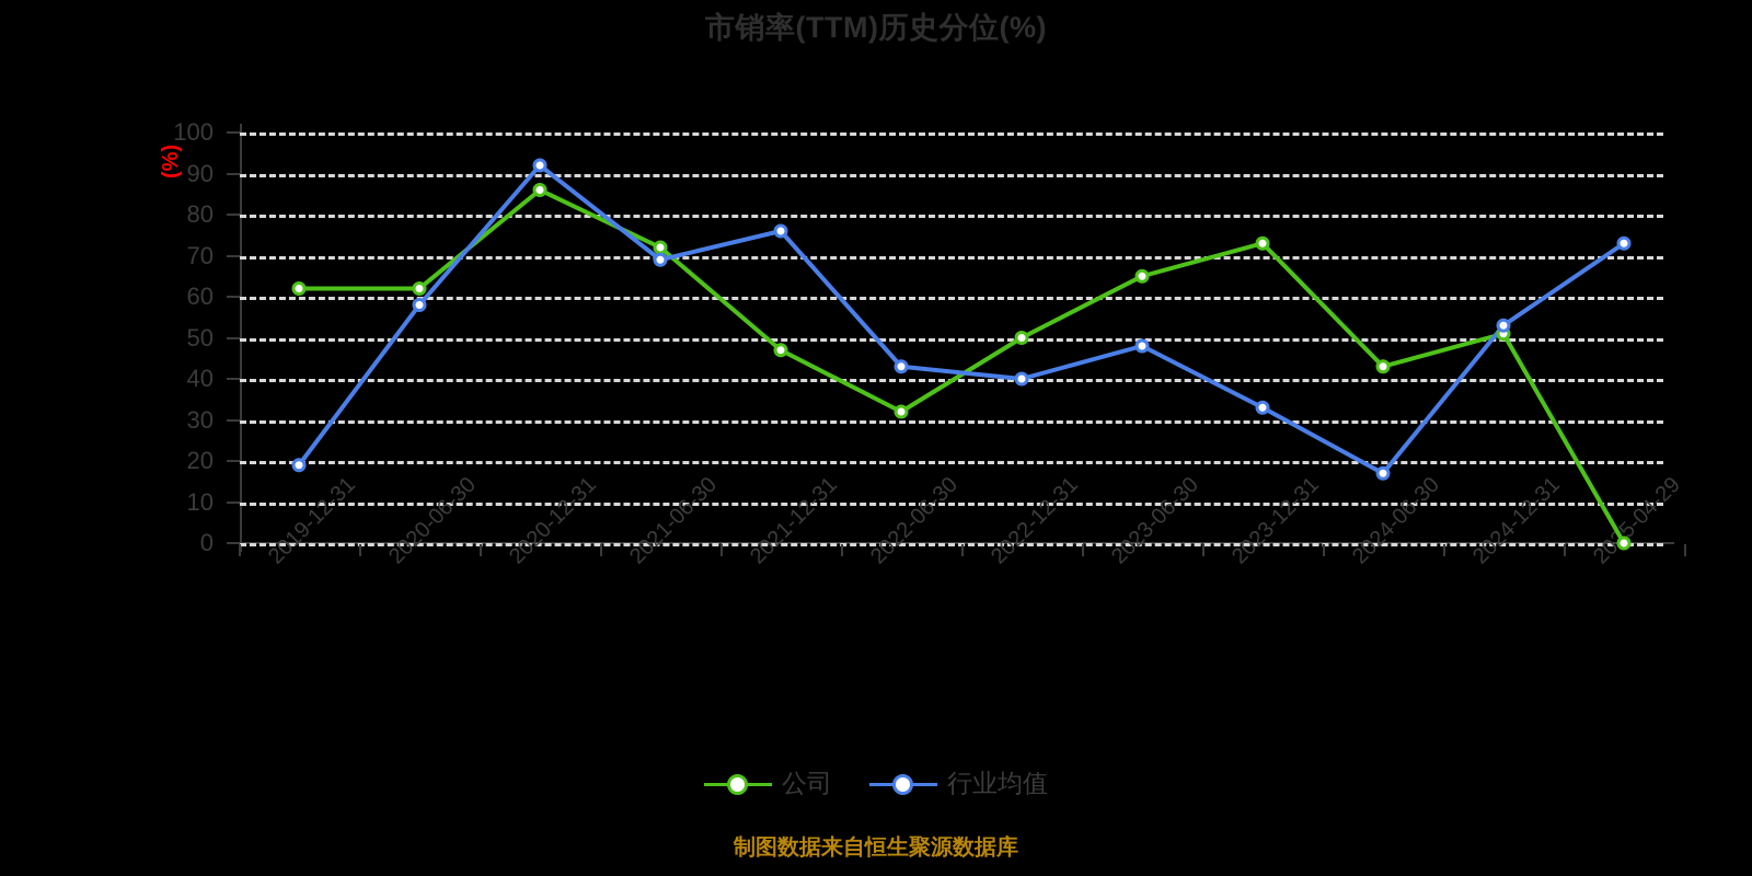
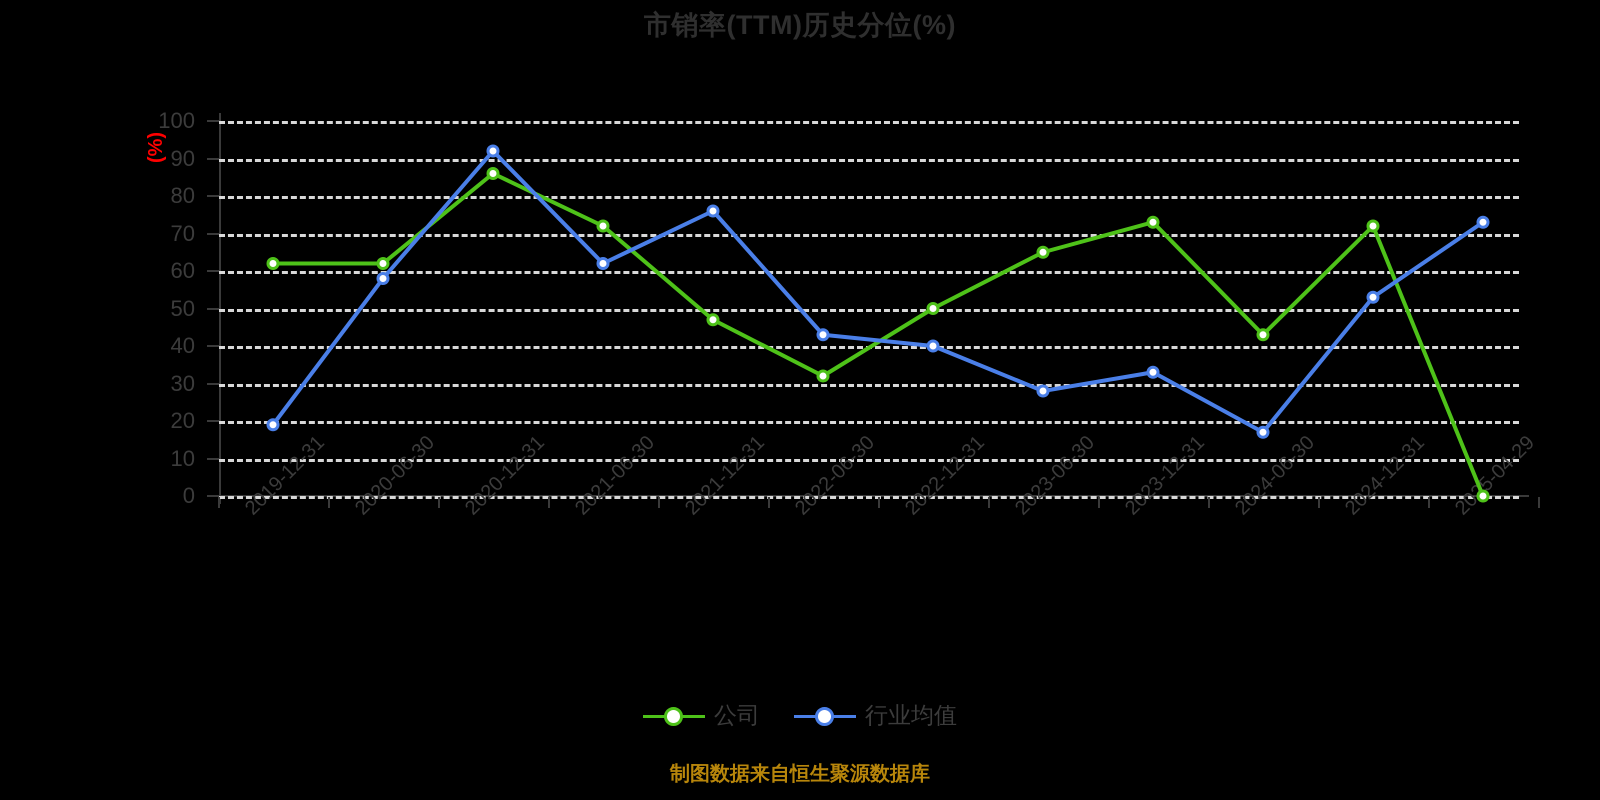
行业均值/2021-06-30: 69 -> 62
行业均值/2023-06-30: 48 -> 28
公司/2024-12-31: 51 -> 72
